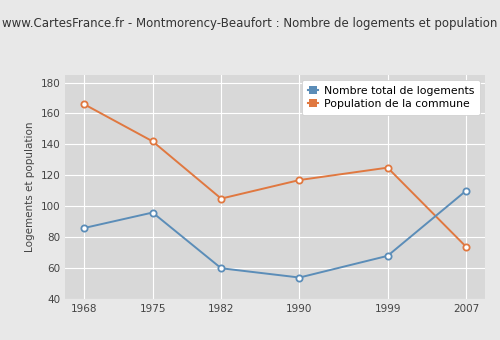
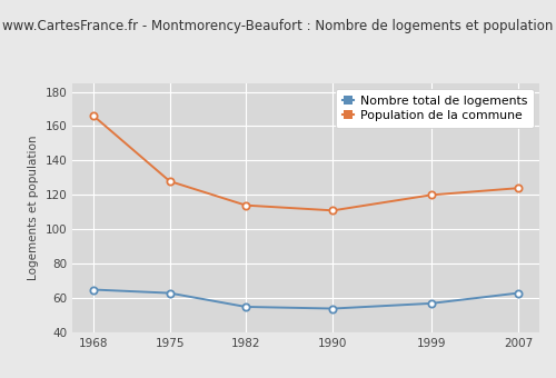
Nombre total de logements/1968: 86 -> 65
Nombre total de logements/1975: 96 -> 63
Population de la commune/1975: 142 -> 128
Nombre total de logements/1982: 60 -> 55
Population de la commune/1982: 105 -> 114
Population de la commune/1990: 117 -> 111
Nombre total de logements/1999: 68 -> 57
Population de la commune/1999: 125 -> 120
Nombre total de logements/2007: 110 -> 63
Population de la commune/2007: 74 -> 124
